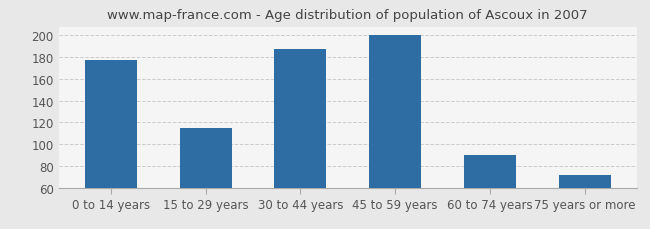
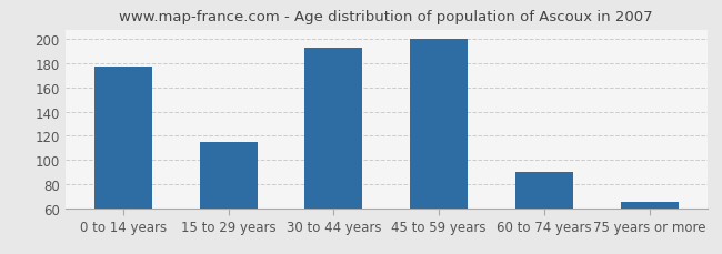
30 to 44 years: 187 -> 193
75 years or more: 72 -> 65
